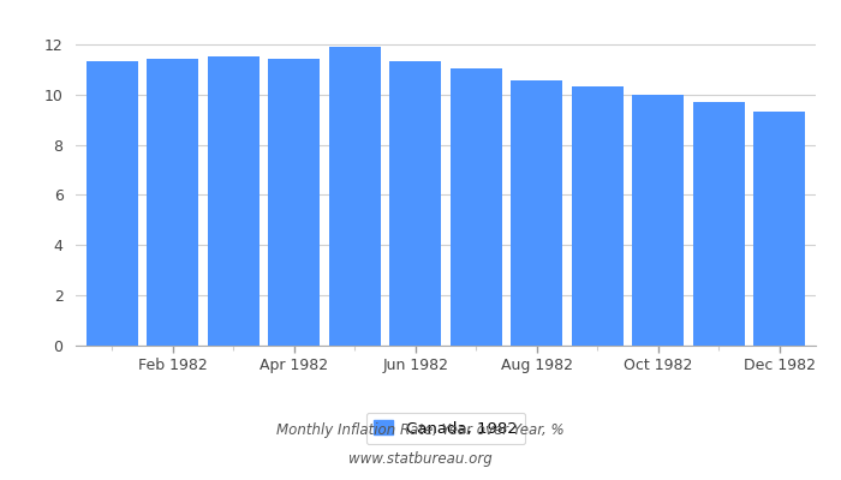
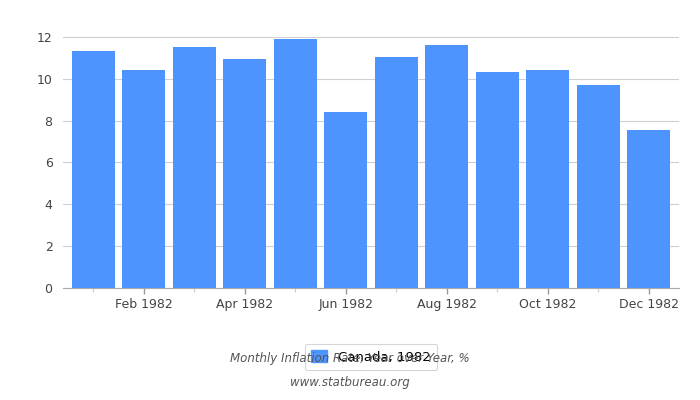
Feb 1982: 11.41 -> 10.40
Apr 1982: 11.40 -> 10.95
Jun 1982: 11.35 -> 8.40
Aug 1982: 10.58 -> 11.60
Oct 1982: 10.01 -> 10.40
Dec 1982: 9.31 -> 7.55
